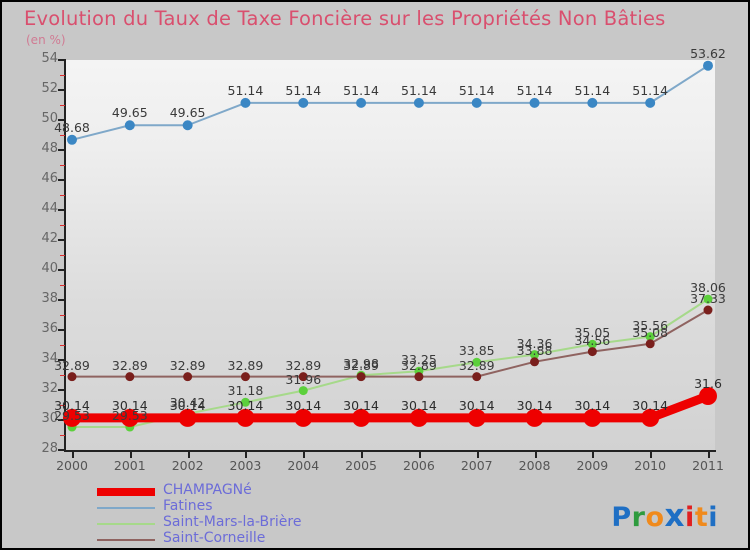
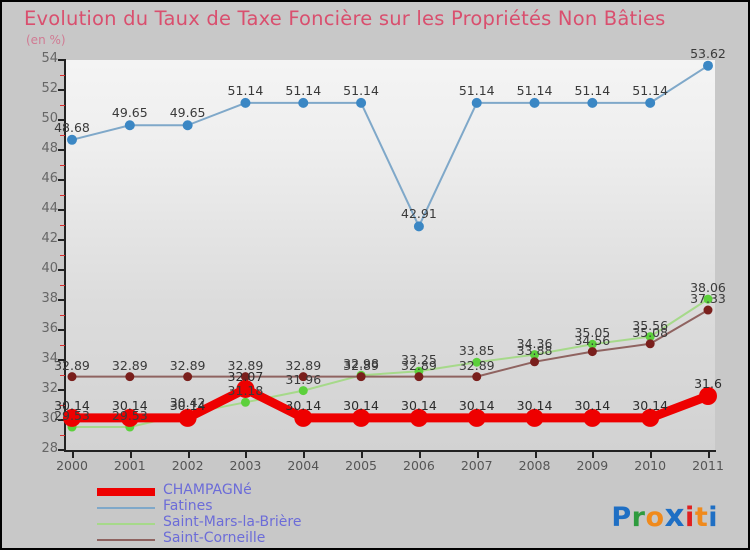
CHAMPAGNé/2003: 30.14 -> 32.07
Fatines/2006: 51.14 -> 42.91
